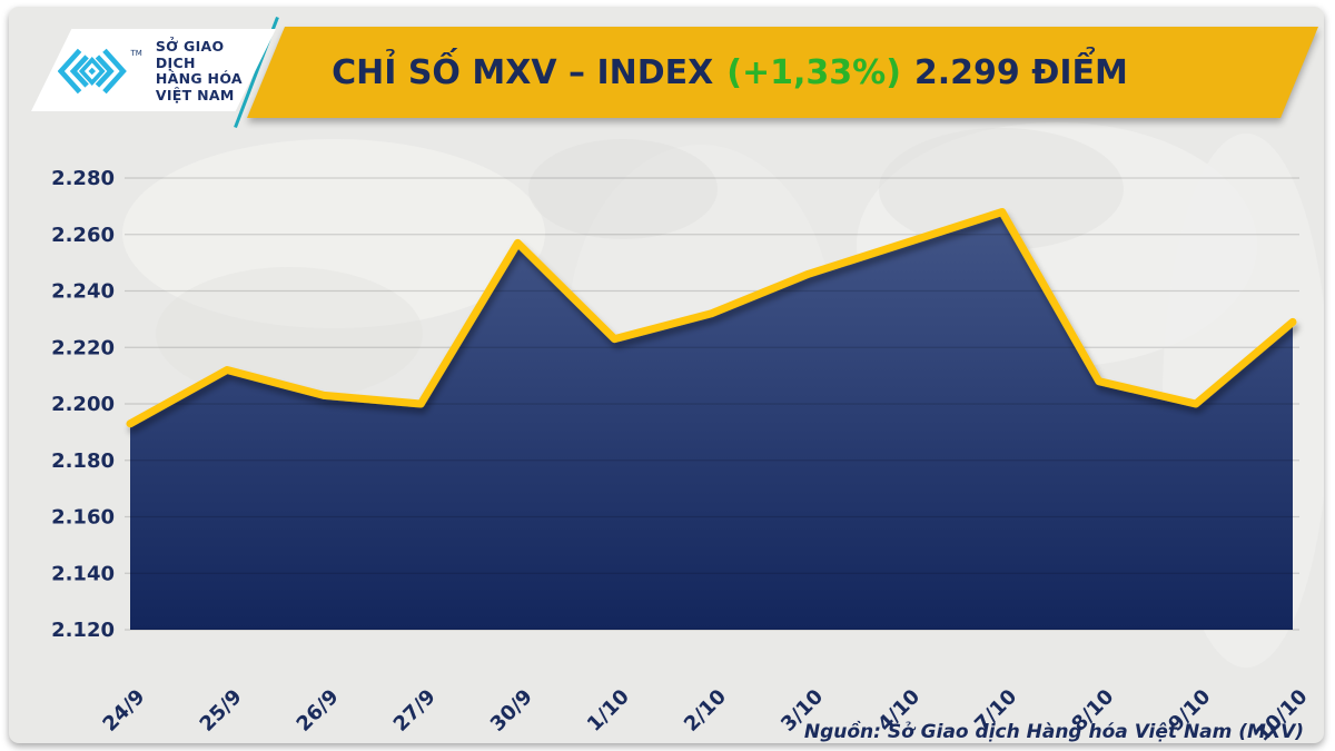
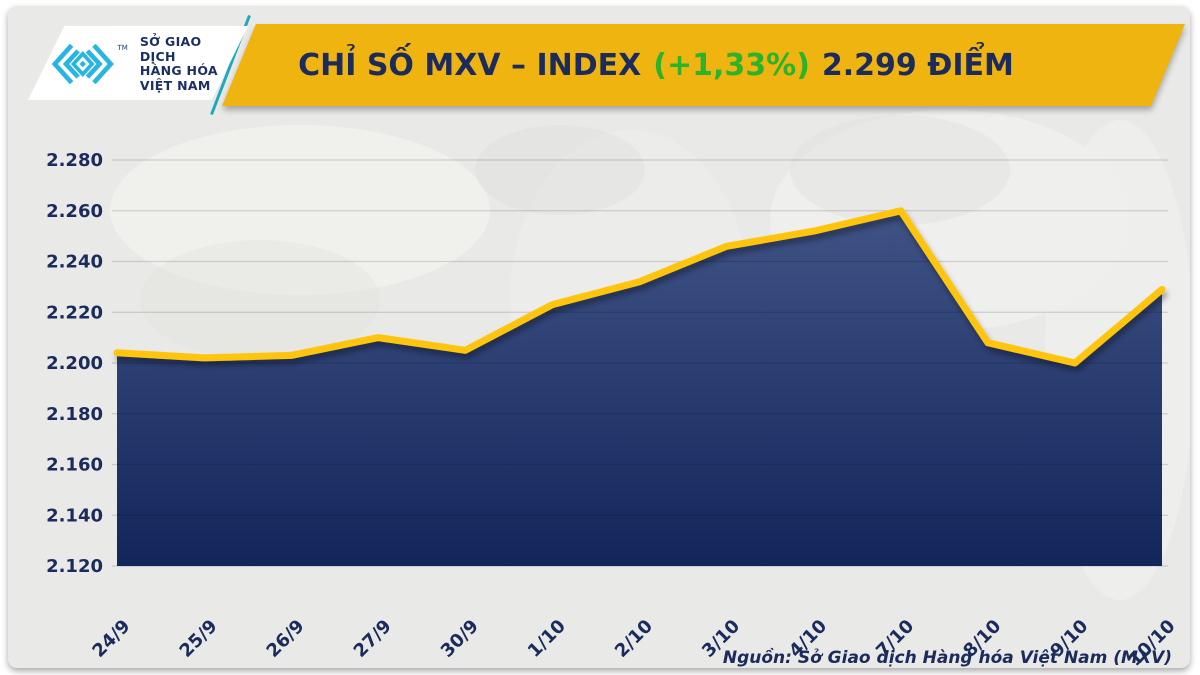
24/9: 2.193 -> 2.204
25/9: 2.212 -> 2.202
27/9: 2.200 -> 2.210
30/9: 2.257 -> 2.205
4/10: 2.257 -> 2.252
7/10: 2.268 -> 2.260
